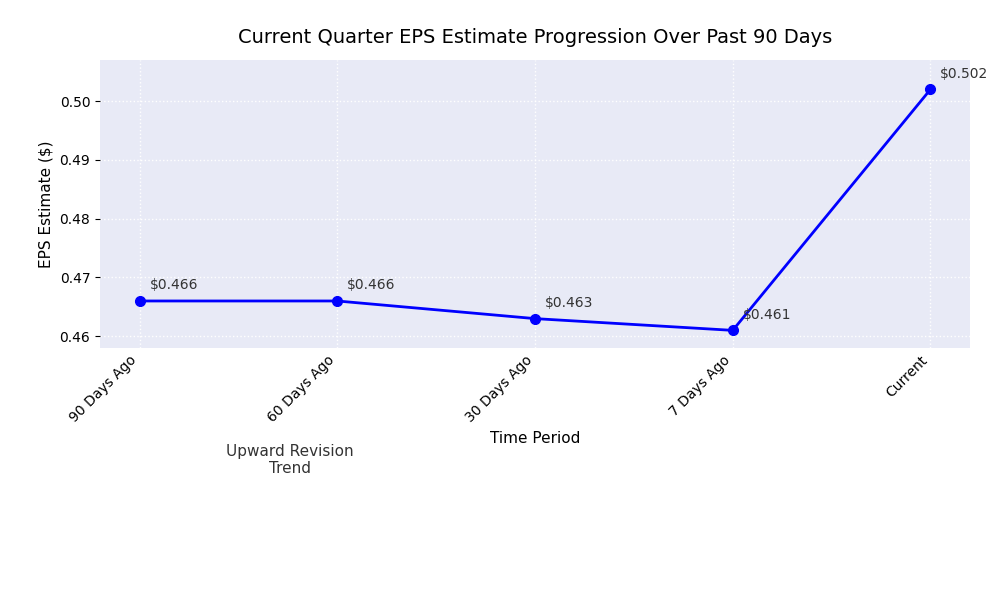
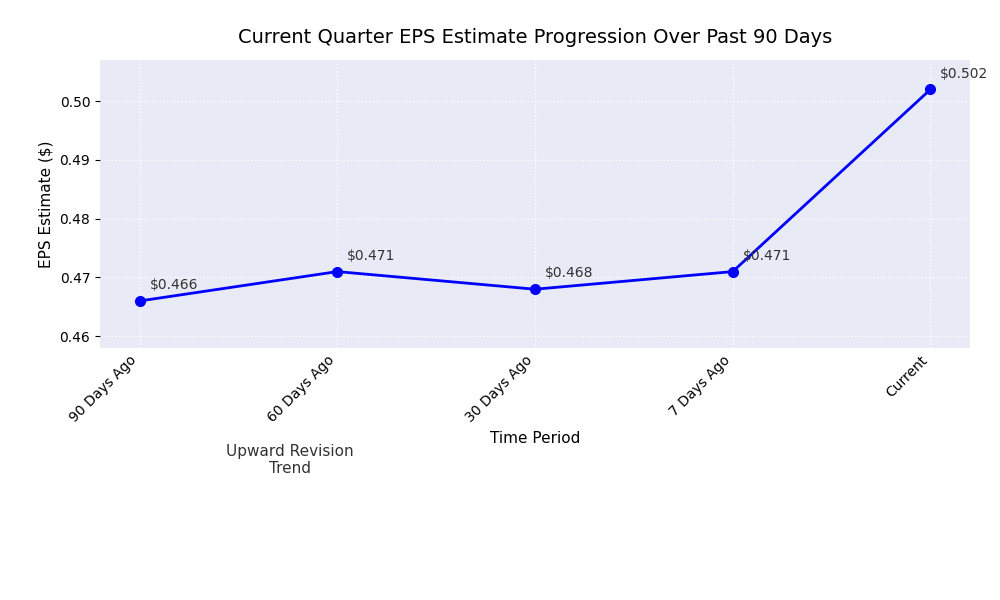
60 Days Ago: $0.466 -> $0.471
30 Days Ago: $0.463 -> $0.468
7 Days Ago: $0.461 -> $0.471
